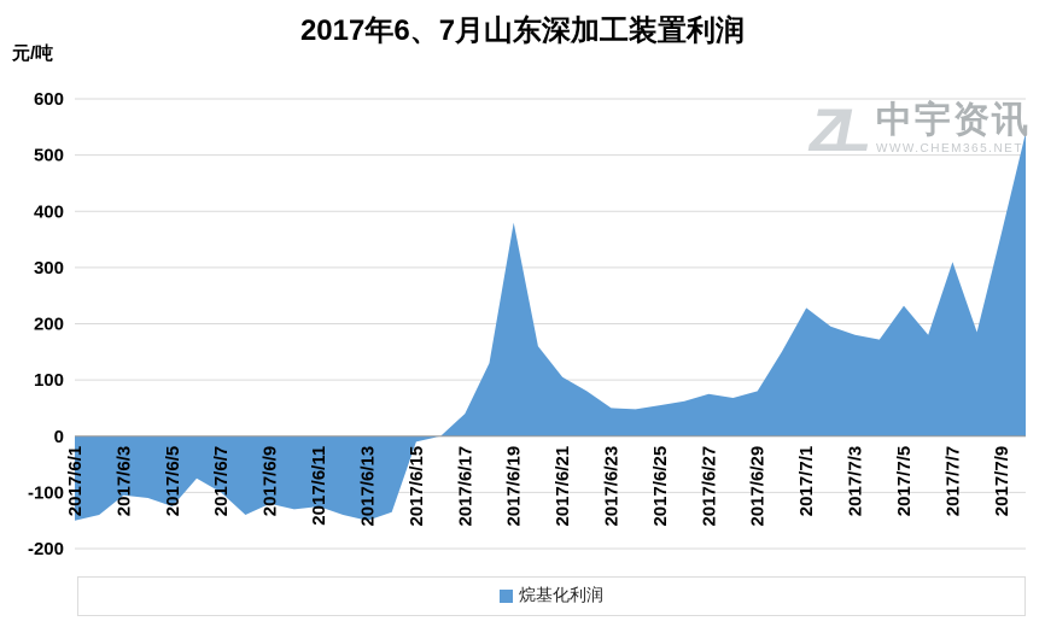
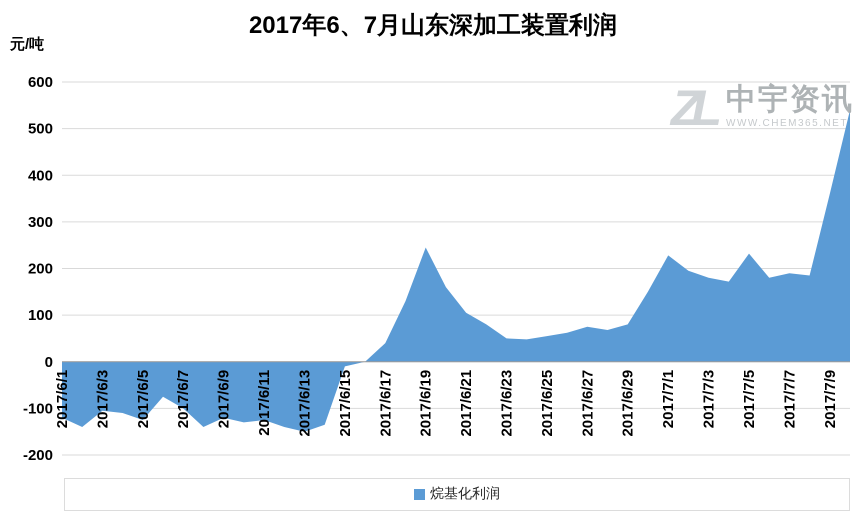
2017/6/1: -150 -> -120
2017/6/19: 380 -> 240
2017/7/7: 310 -> 190
